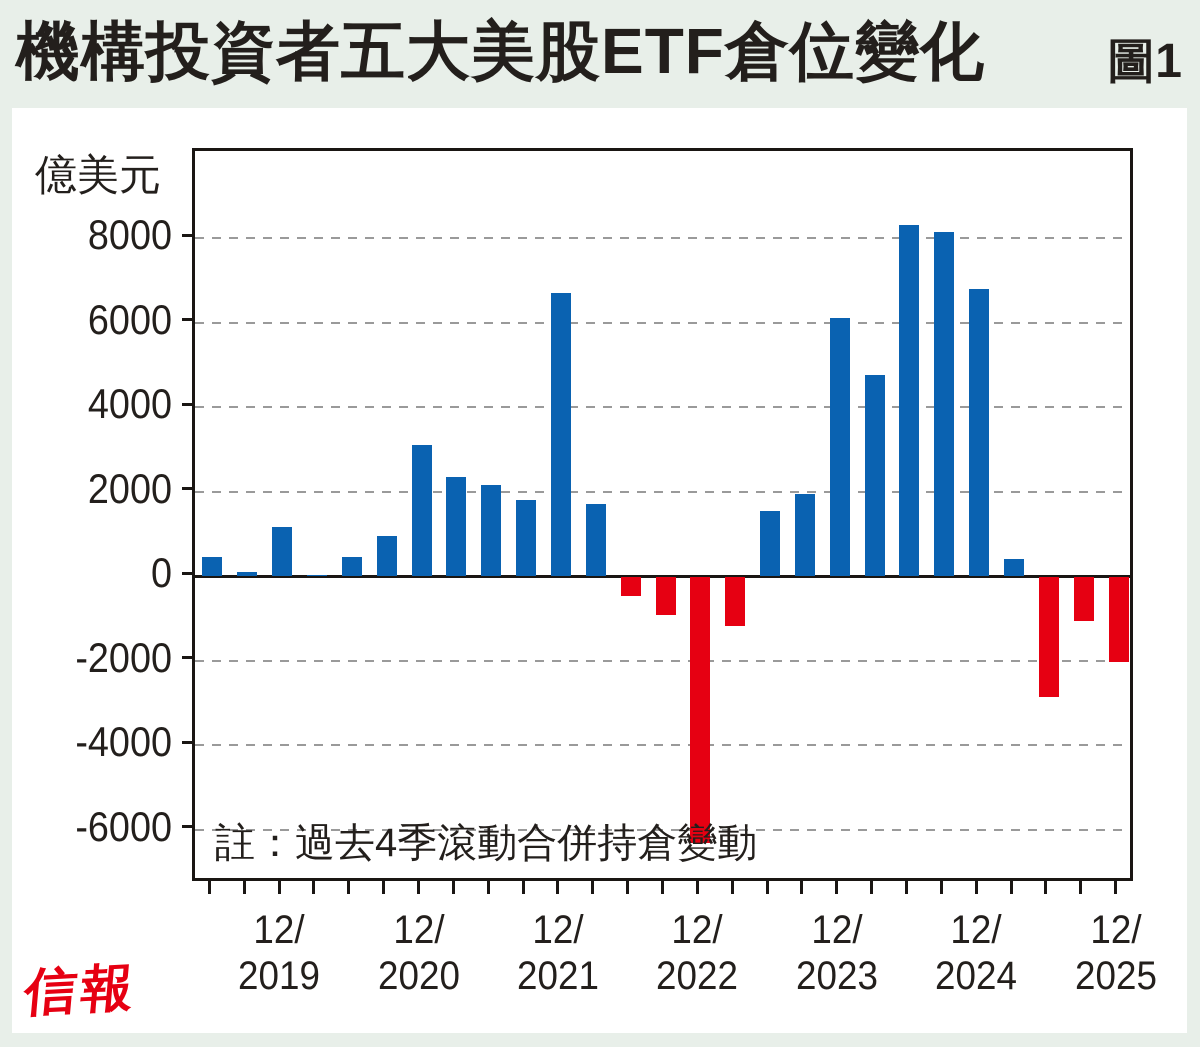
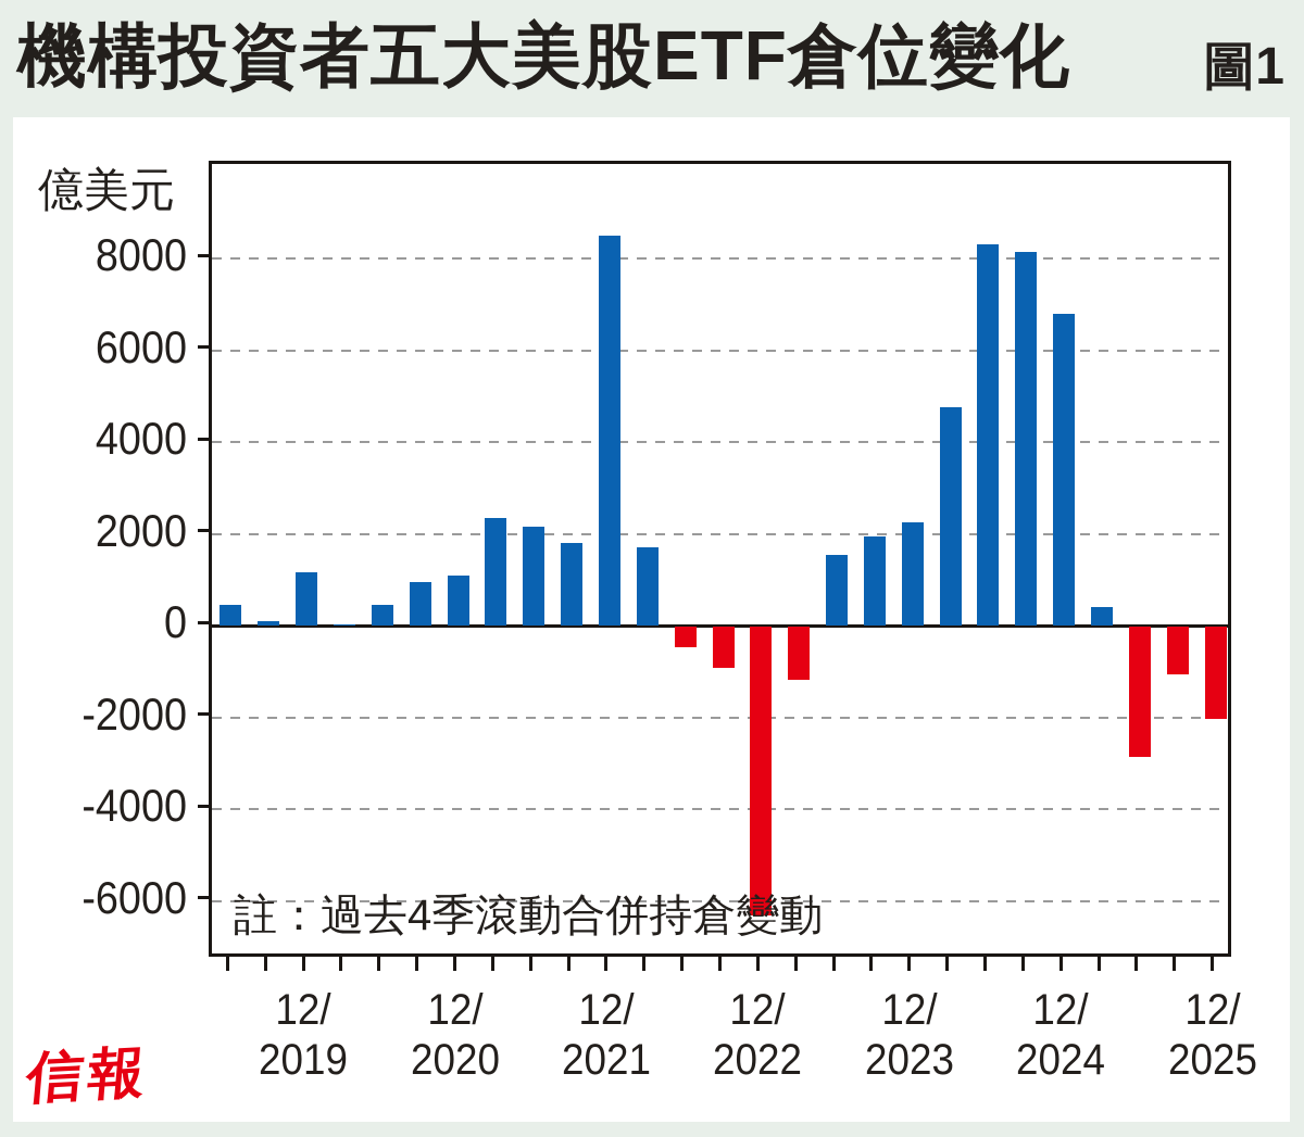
12/2020: 3100 -> 1100
12/2021: 6700 -> 8500
12/2023: 6100 -> 2200
